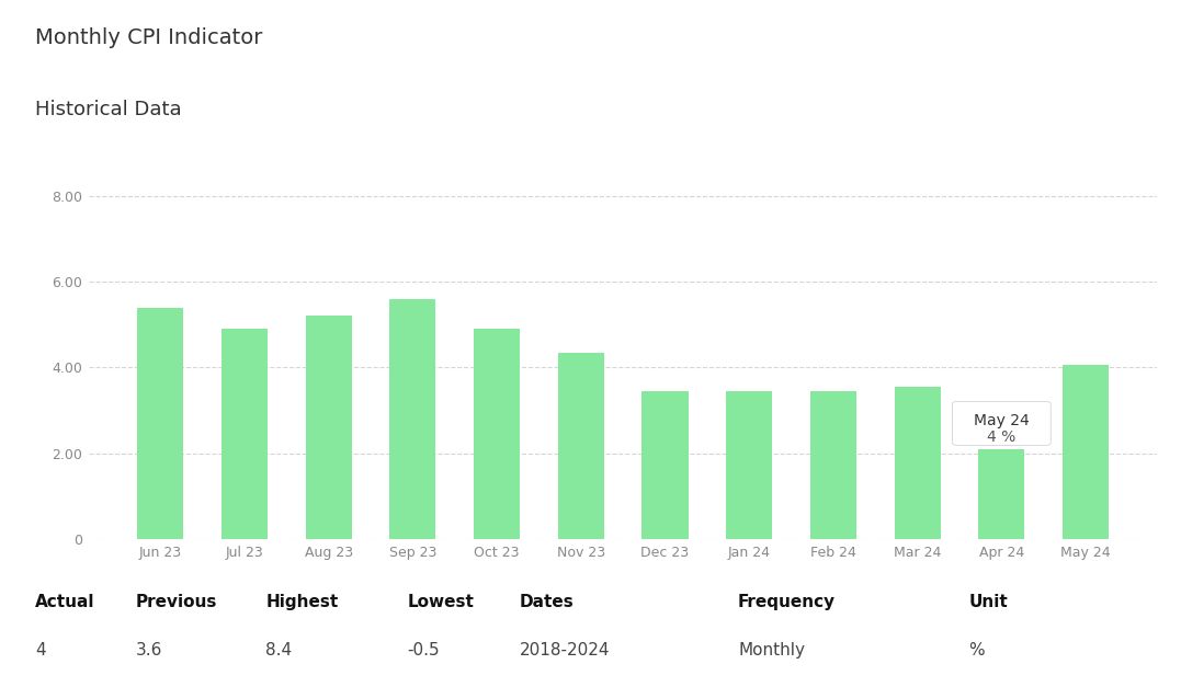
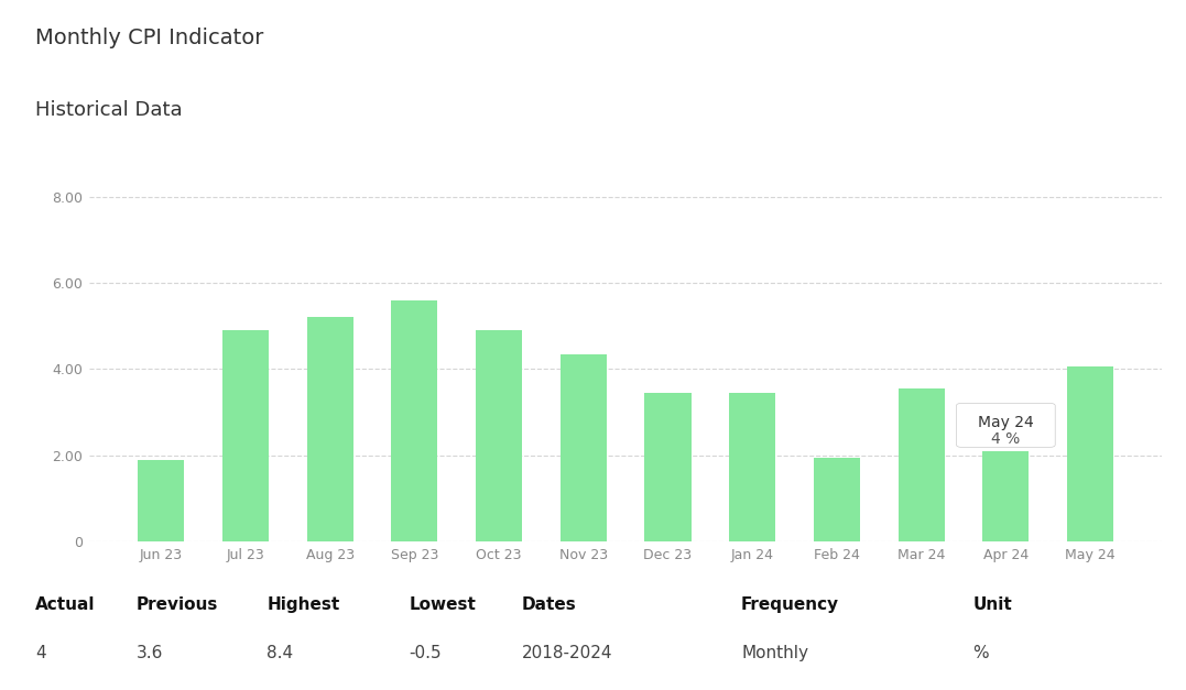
Jun 23: 5.40 -> 1.90
Feb 24: 3.45 -> 1.95
